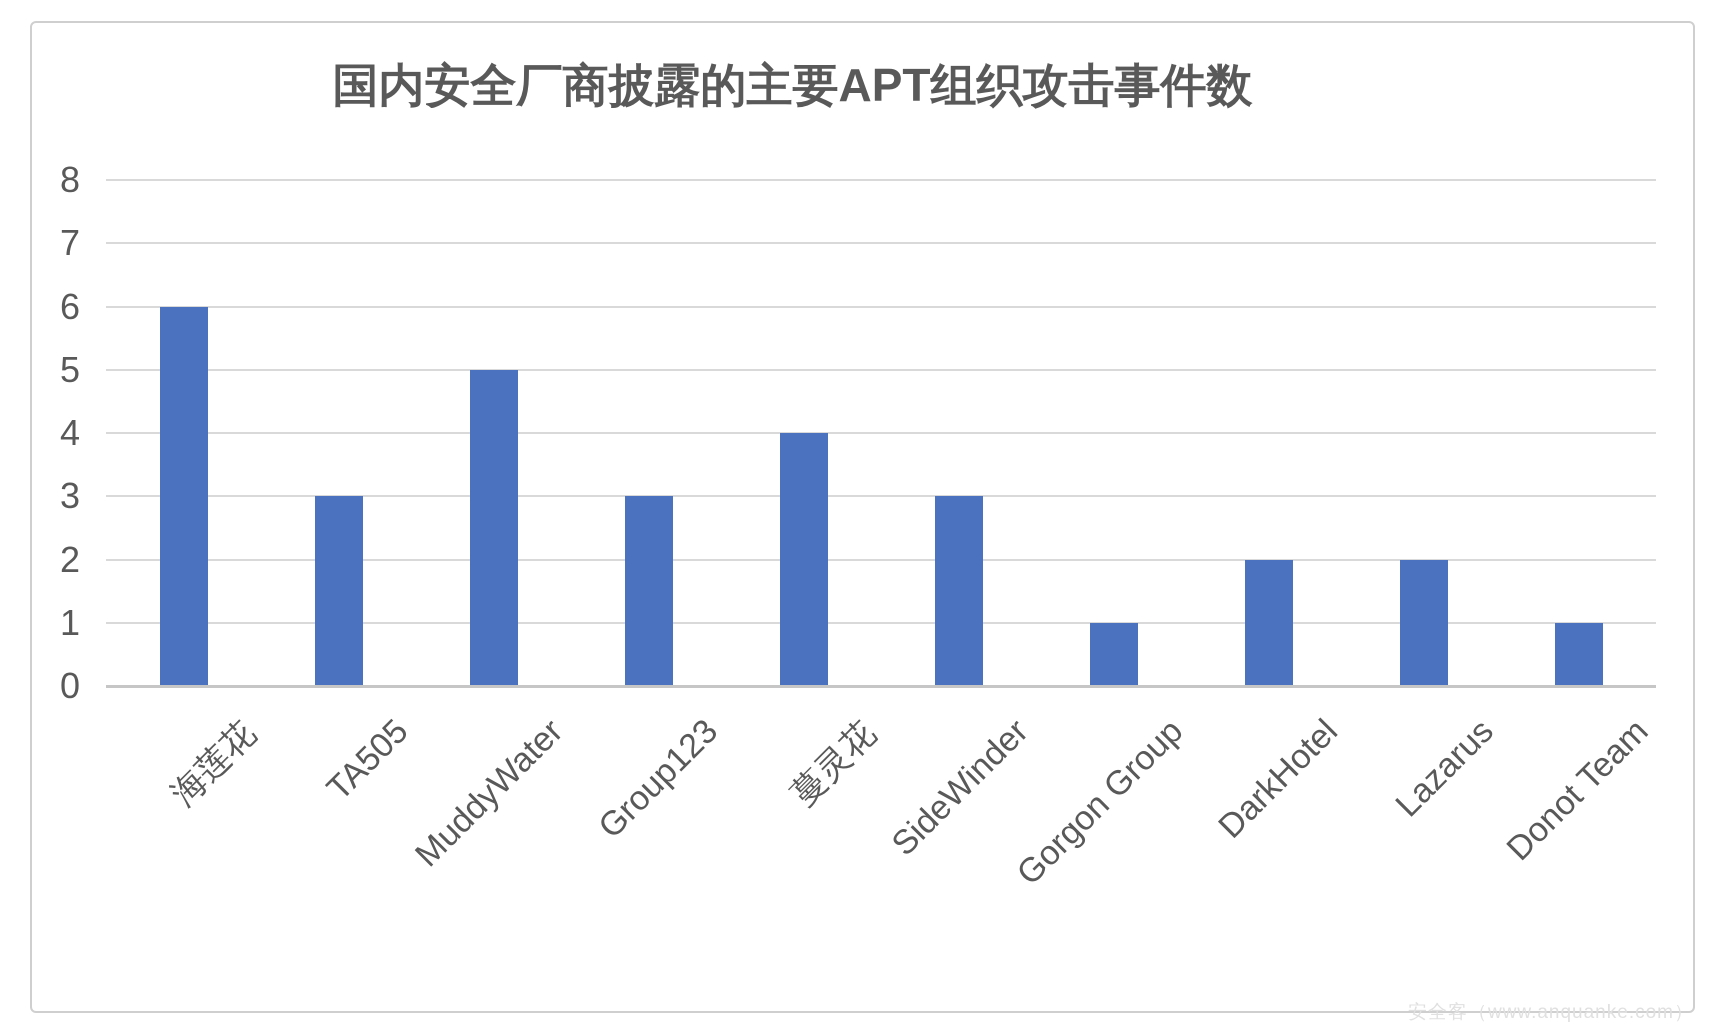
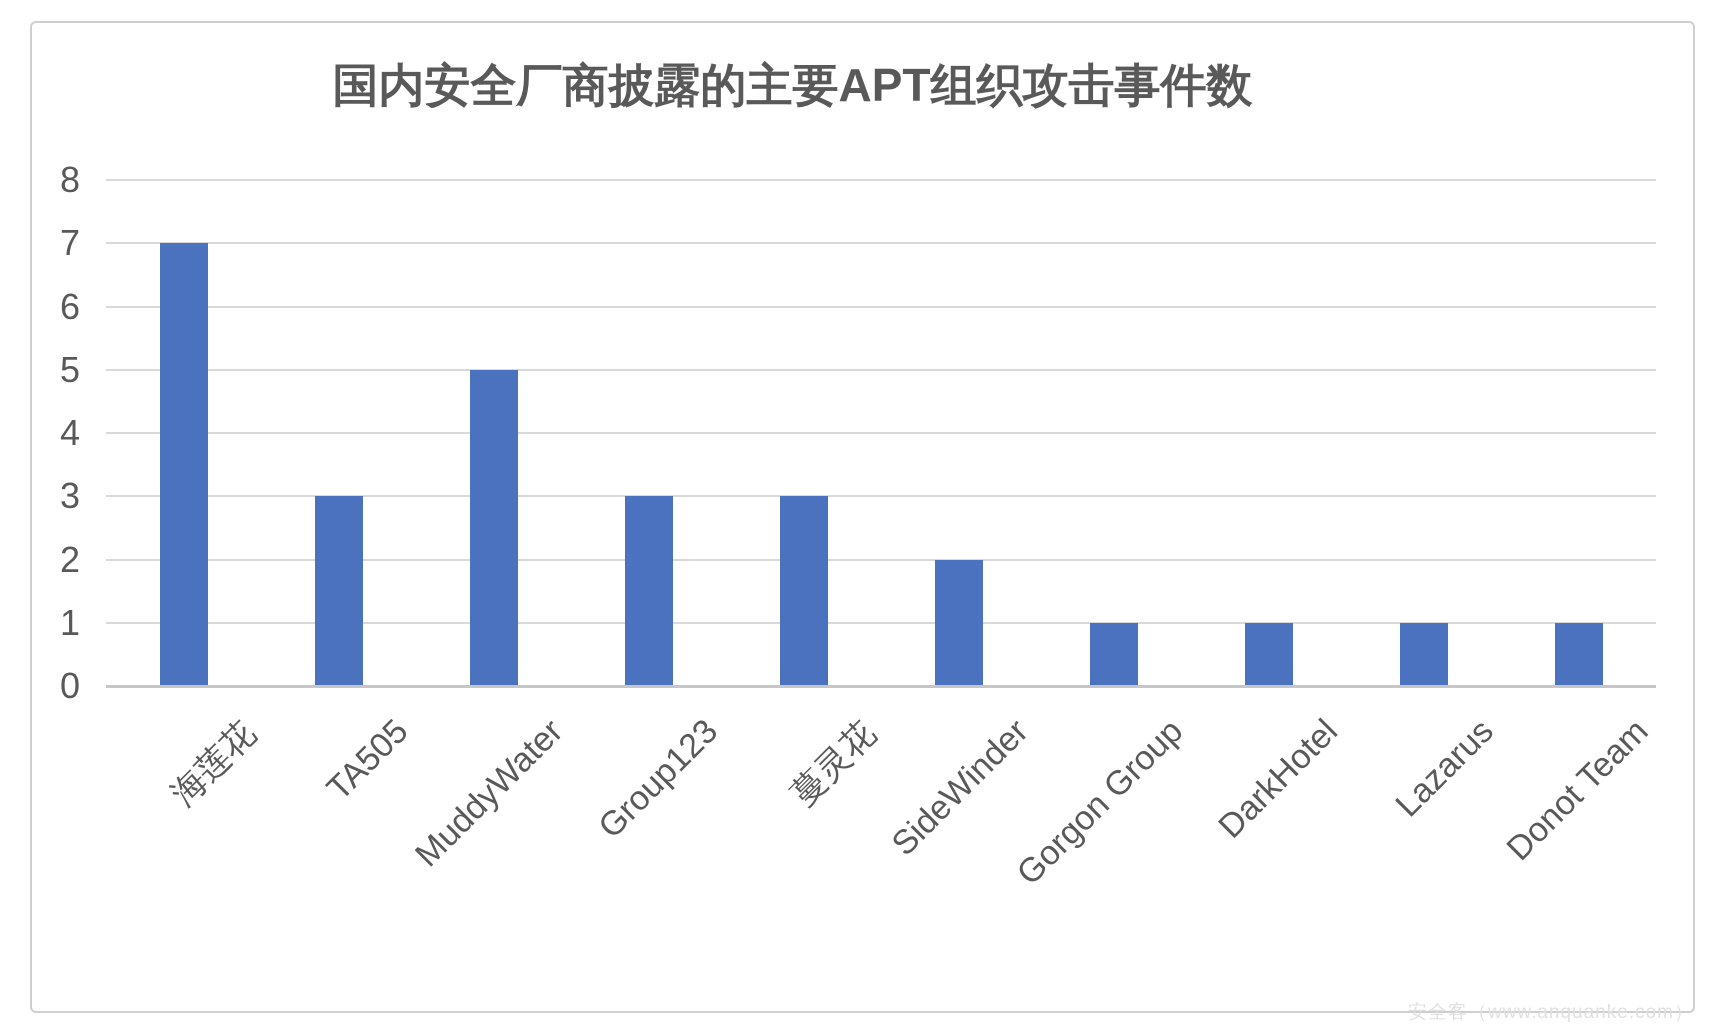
海莲花: 6 -> 7
蔓灵花: 4 -> 3
SideWinder: 3 -> 2
DarkHotel: 2 -> 1
Lazarus: 2 -> 1
